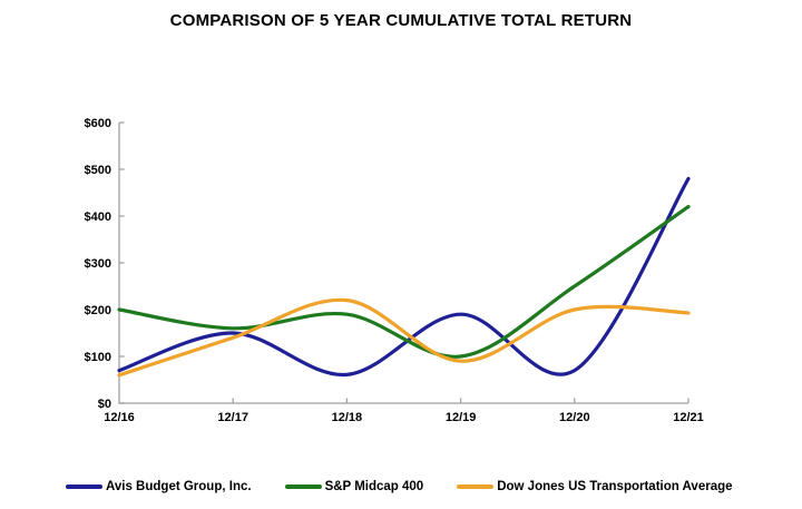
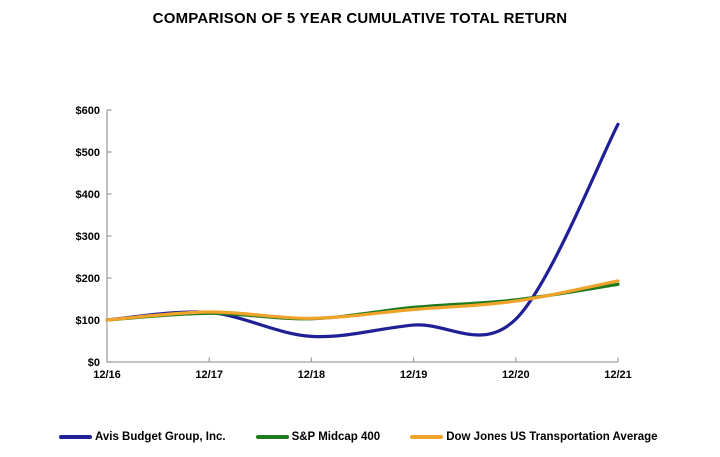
Avis Budget Group, Inc./12/16: $70 -> $100
S&P Midcap 400/12/16: $200 -> $100
Dow Jones US Transportation Average/12/16: $60 -> $100
Avis Budget Group, Inc./12/17: $150 -> $120
S&P Midcap 400/12/17: $160 -> $120
Dow Jones US Transportation Average/12/17: $140 -> $120
S&P Midcap 400/12/18: $190 -> $100
Dow Jones US Transportation Average/12/18: $220 -> $100
Avis Budget Group, Inc./12/19: $190 -> $90
S&P Midcap 400/12/19: $100 -> $130
Dow Jones US Transportation Average/12/19: $90 -> $120
Avis Budget Group, Inc./12/20: $70 -> $100
S&P Midcap 400/12/20: $250 -> $150
Dow Jones US Transportation Average/12/20: $200 -> $140
Avis Budget Group, Inc./12/21: $480 -> $570
S&P Midcap 400/12/21: $420 -> $180
